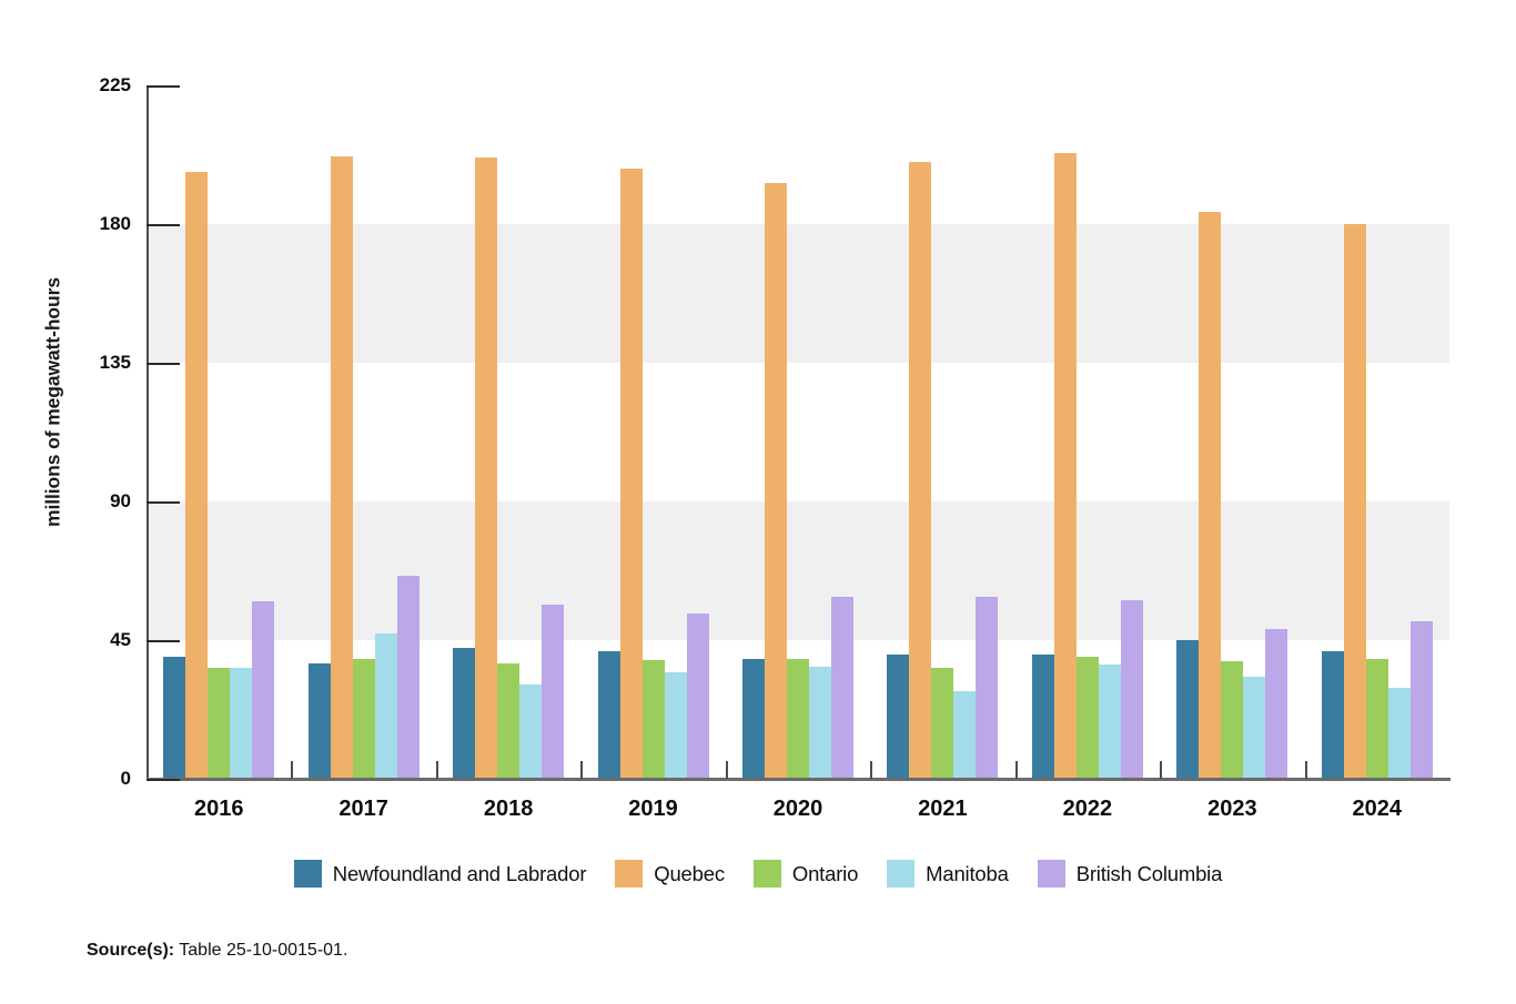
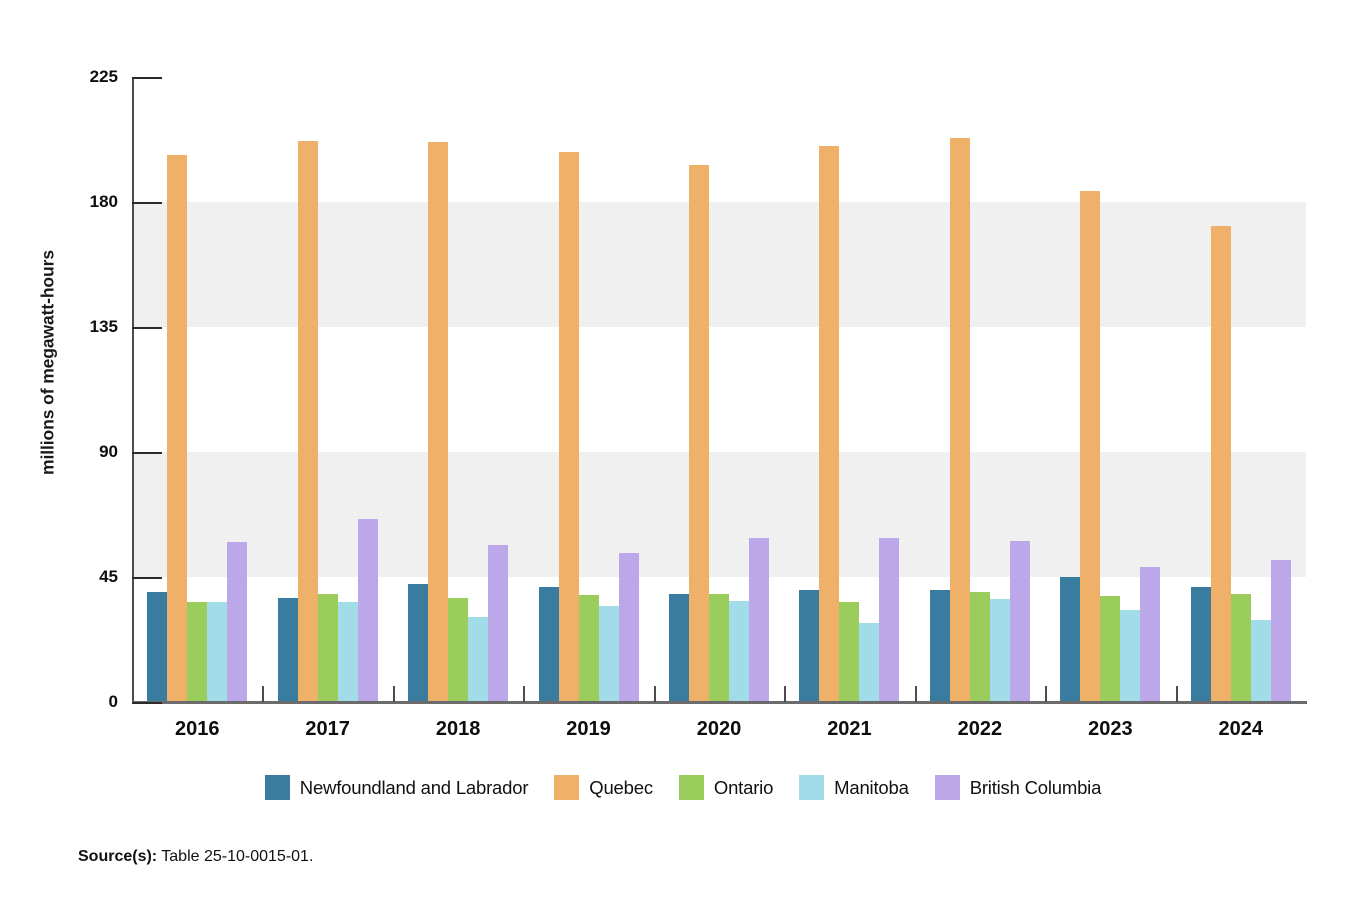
Manitoba/2017: 47 -> 36
Quebec/2024: 180 -> 172
